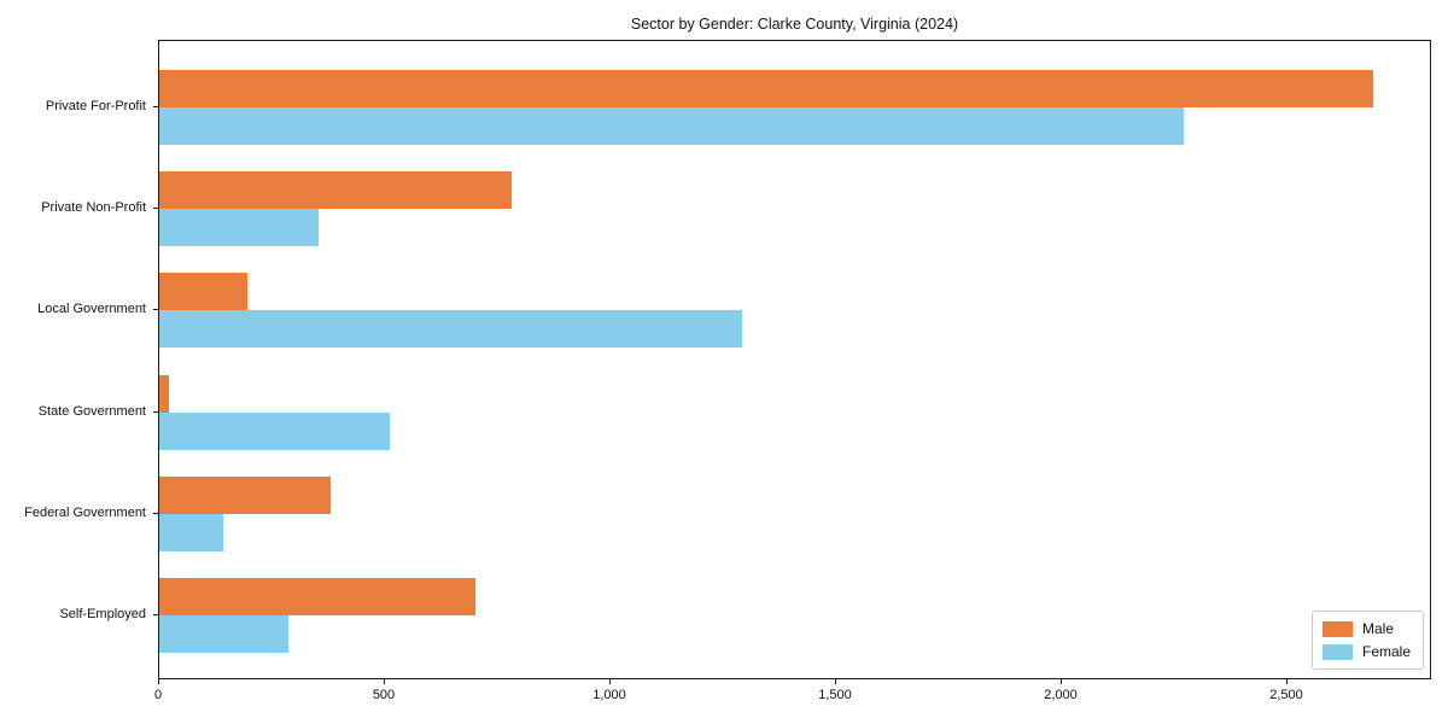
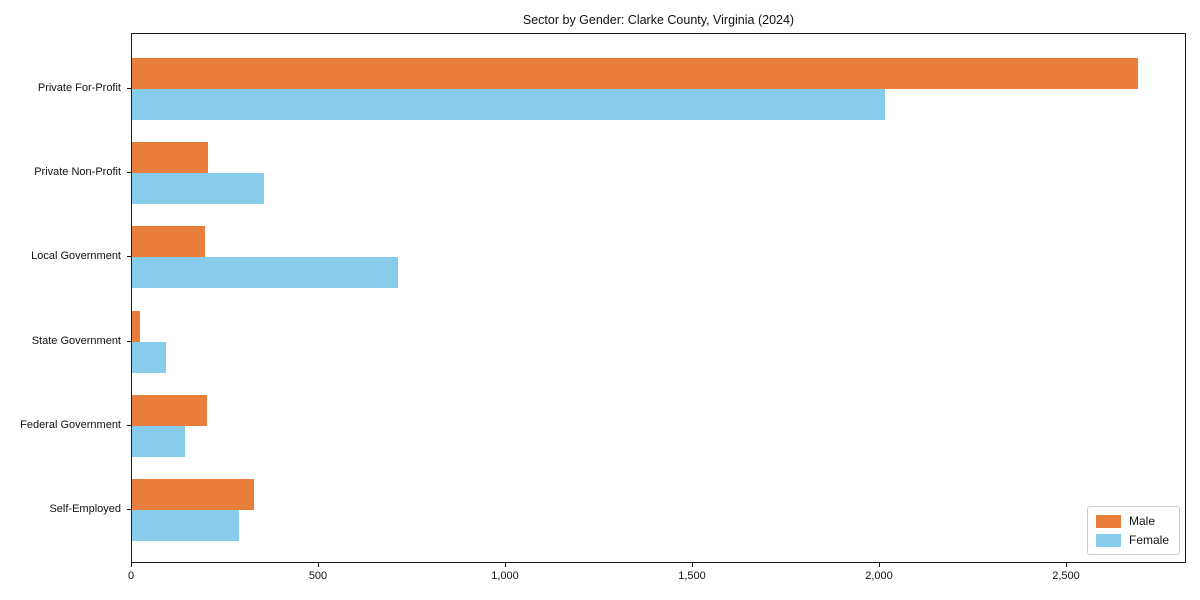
Female/Private For-Profit: 2270 -> 2010
Male/Private Non-Profit: 780 -> 200
Female/Local Government: 1290 -> 710
Female/State Government: 510 -> 90
Male/Federal Government: 380 -> 200
Male/Self-Employed: 700 -> 330
